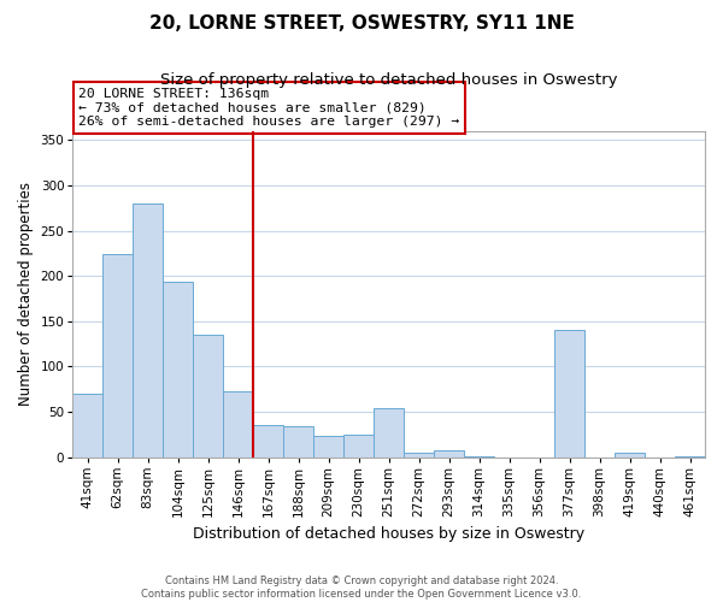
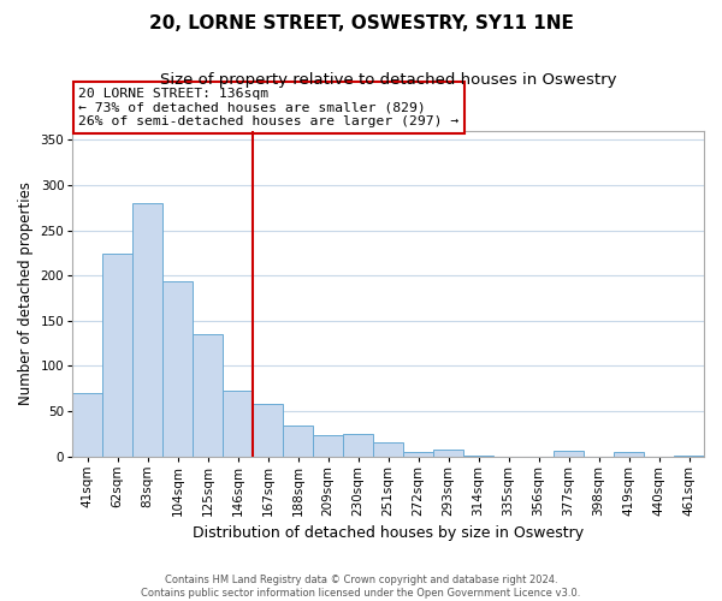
167sqm: 36 -> 58
251sqm: 54 -> 15
377sqm: 140 -> 6
